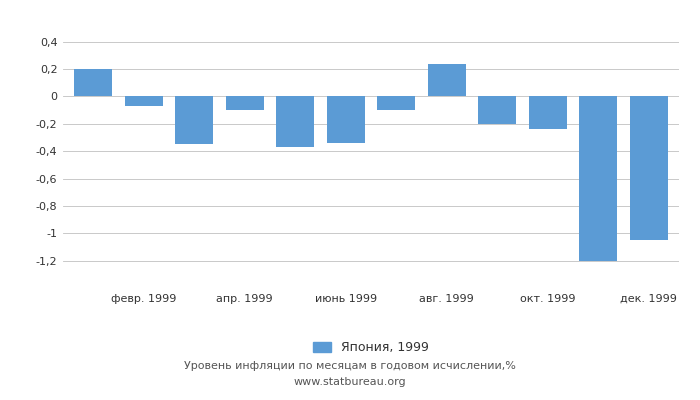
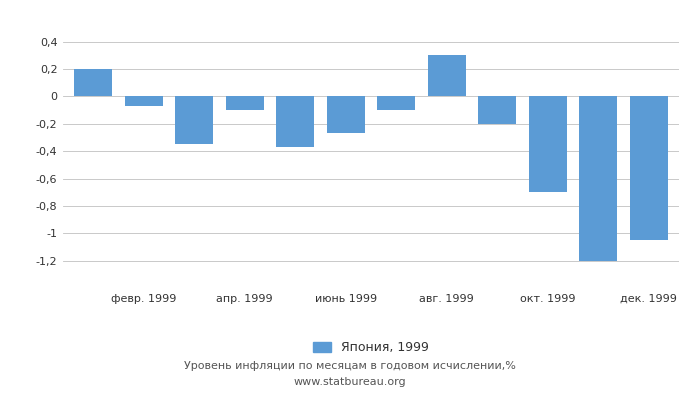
июнь 1999: -0,34 -> -0,27
авг. 1999: 0,24 -> 0,30
окт. 1999: -0,24 -> -0,70
